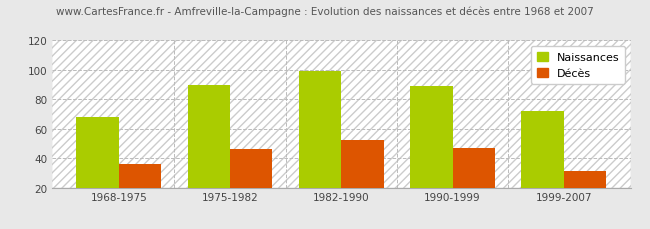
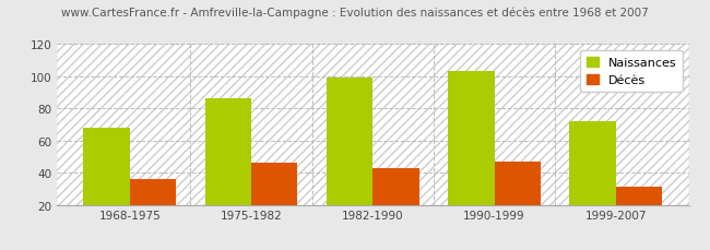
Naissances/1975-1982: 90 -> 86
Décès/1982-1990: 52 -> 43
Naissances/1990-1999: 89 -> 103
